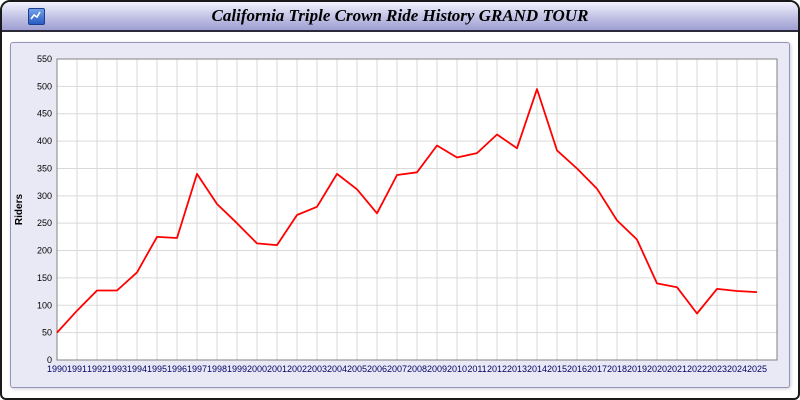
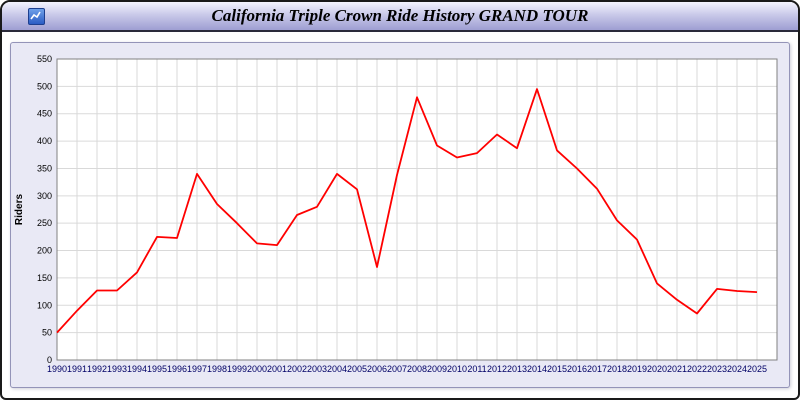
2006: 270 -> 170
2008: 340 -> 480
2021: 130 -> 110
